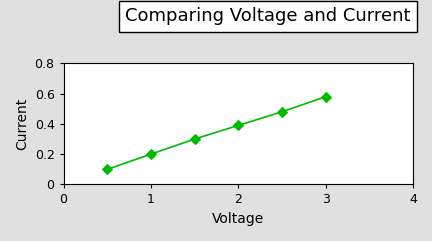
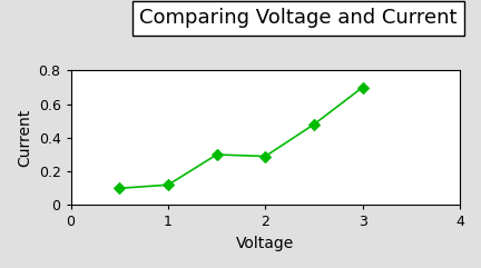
1: 0.20 -> 0.12
2: 0.39 -> 0.29
3: 0.58 -> 0.70
